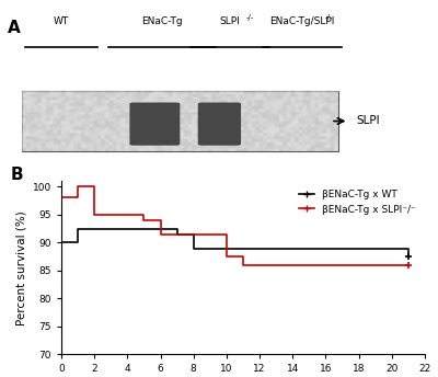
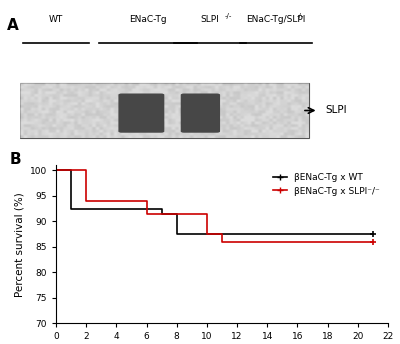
βENaC-Tg x WT/0: 90.0 -> 100.0
βENaC-Tg x SLPI⁻/⁻/0: 98.0 -> 100.0
βENaC-Tg x SLPI⁻/⁻/2: 95.0 -> 94.0
βENaC-Tg x WT/8: 88.8 -> 87.5
